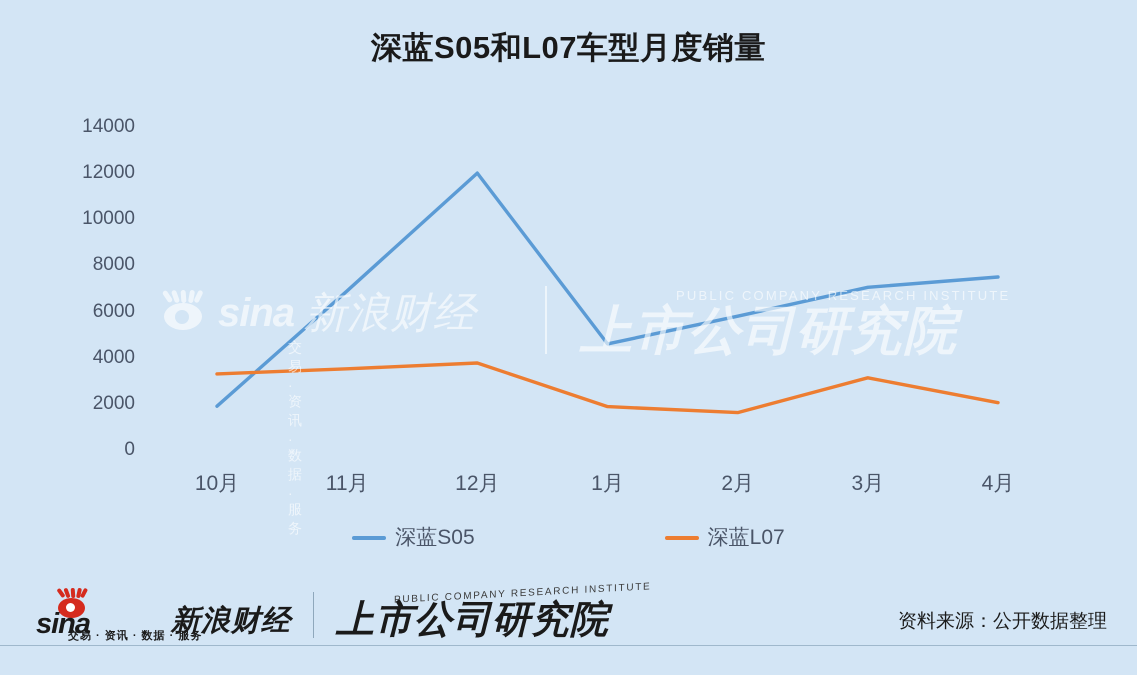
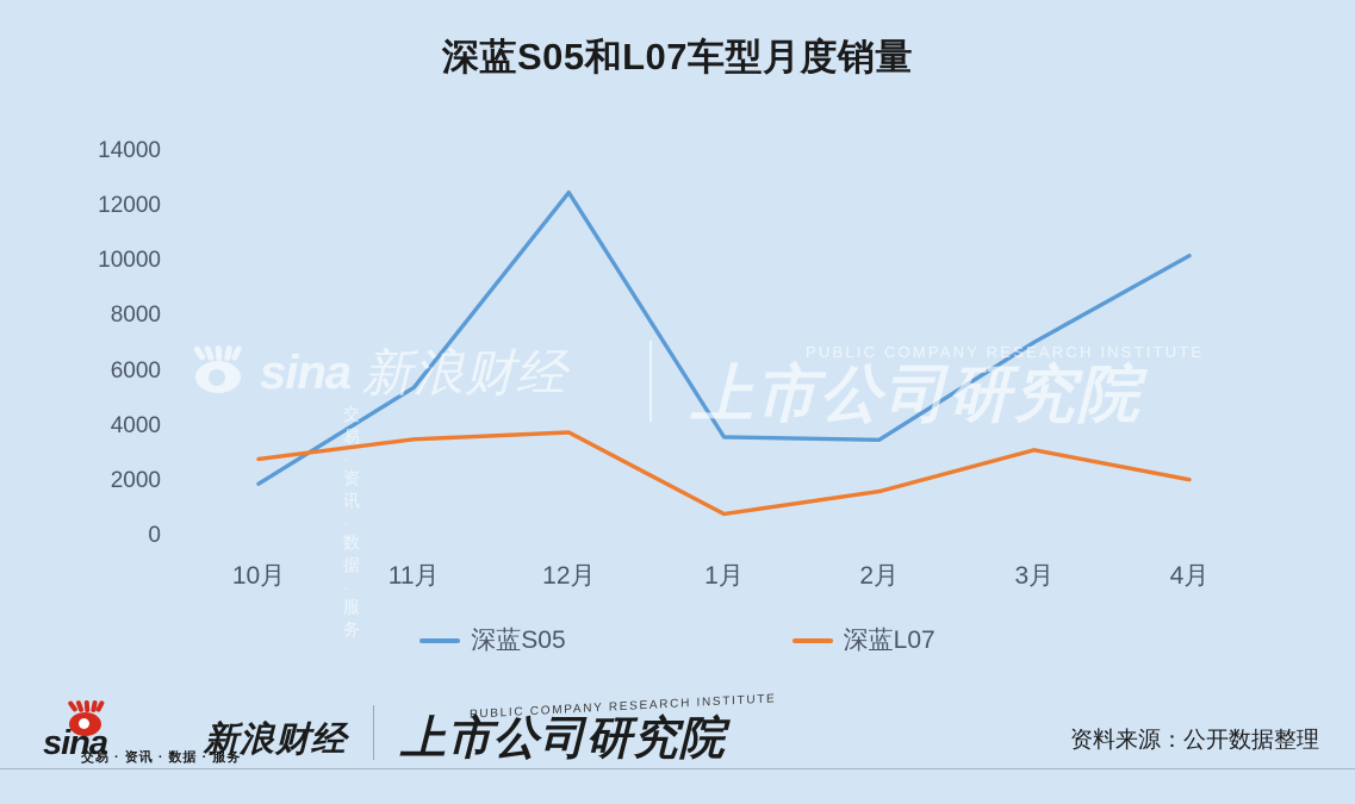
深蓝L07/10月: 3300 -> 2800
深蓝S05/11月: 6900 -> 5400
深蓝S05/12月: 12000 -> 12500
深蓝S05/1月: 4600 -> 3600
深蓝L07/1月: 1900 -> 800
深蓝S05/2月: 5800 -> 3500
深蓝S05/4月: 7500 -> 10200
